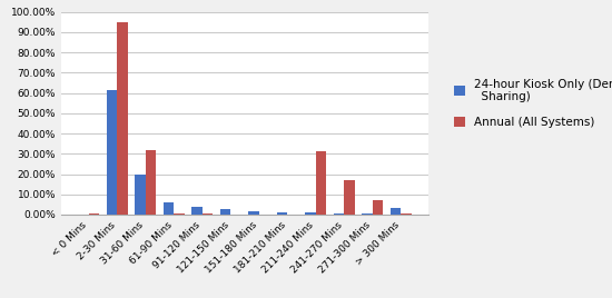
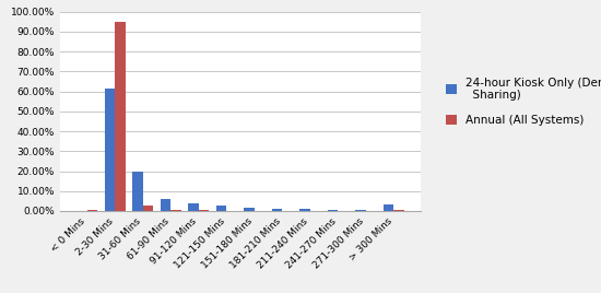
Annual (All Systems)/31-60 Mins: 32% -> 3%
Annual (All Systems)/211-240 Mins: 31% -> 0%
Annual (All Systems)/241-270 Mins: 17% -> 0%
Annual (All Systems)/271-300 Mins: 7% -> 0%
